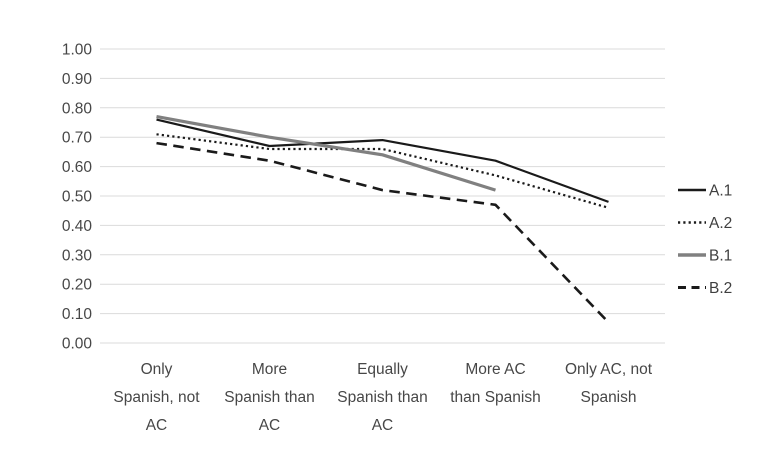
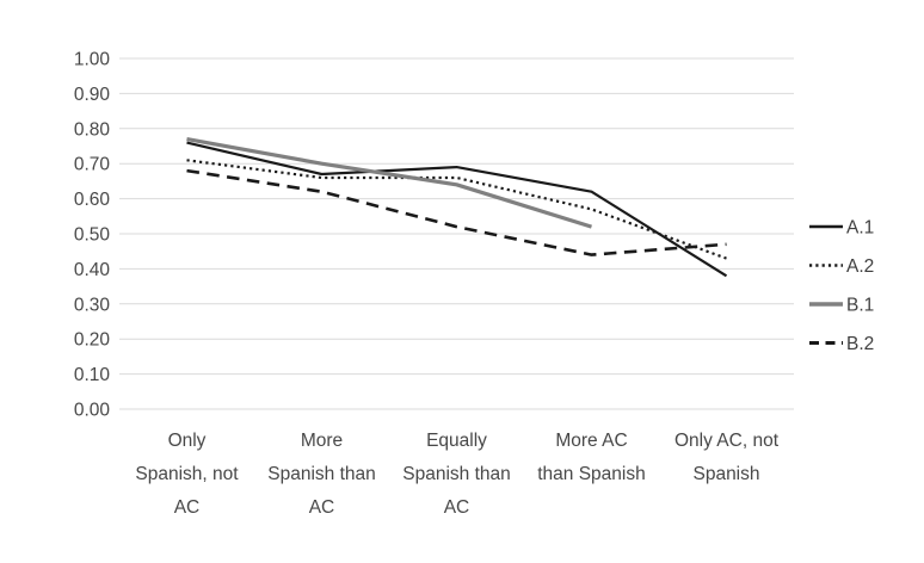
B.2/More AC than Spanish: 0.47 -> 0.44
A.1/Only AC, not Spanish: 0.48 -> 0.38
A.2/Only AC, not Spanish: 0.46 -> 0.43
B.2/Only AC, not Spanish: 0.07 -> 0.47
